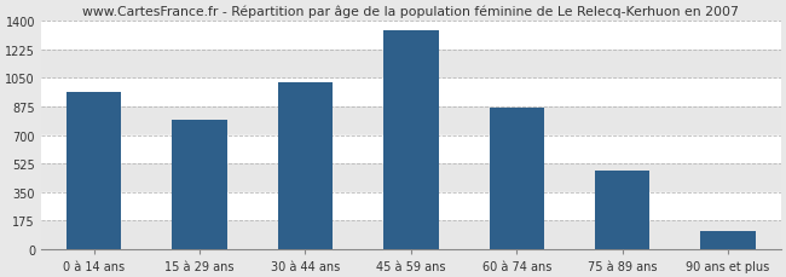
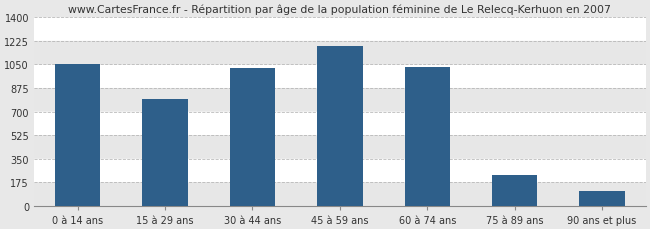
0 à 14 ans: 960 -> 1050
45 à 59 ans: 1340 -> 1190
60 à 74 ans: 870 -> 1030
75 à 89 ans: 480 -> 230
